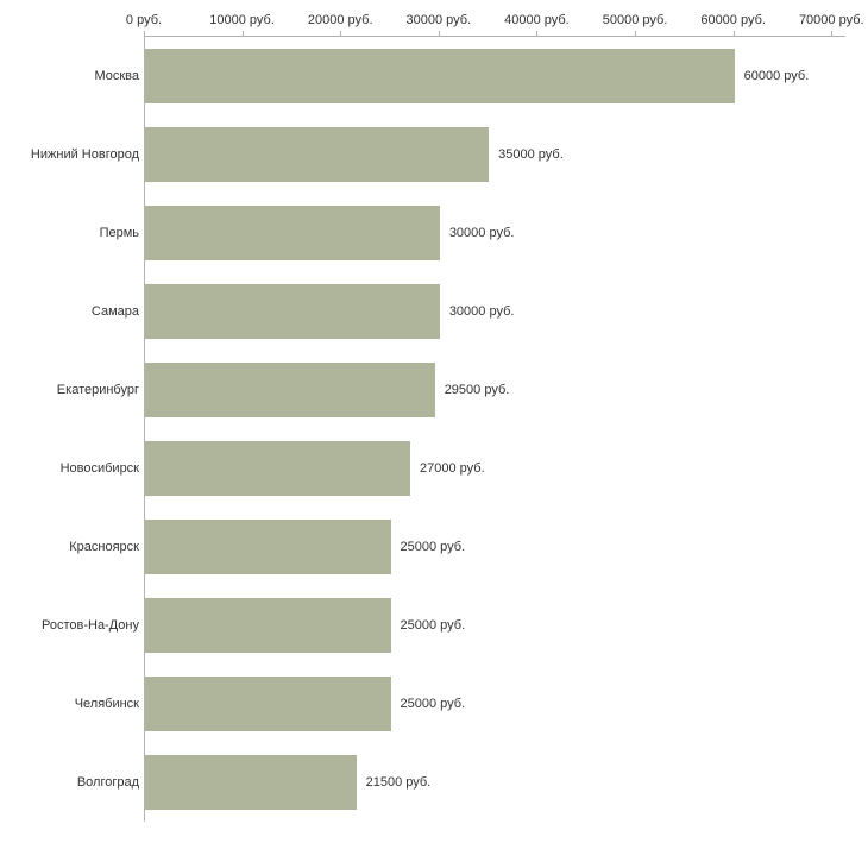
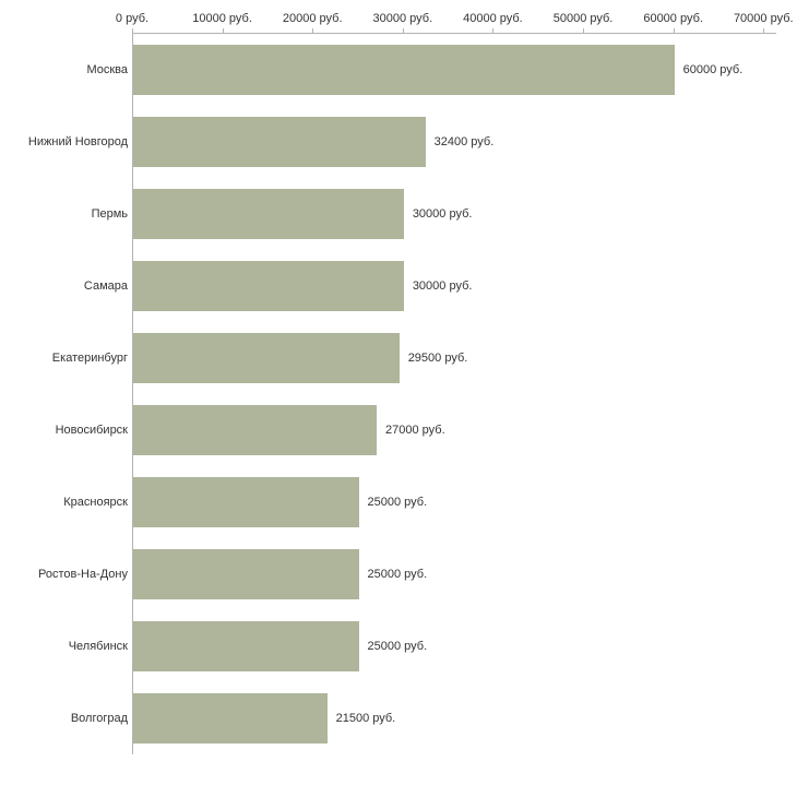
Нижний Новгород: 35000 -> 32400
